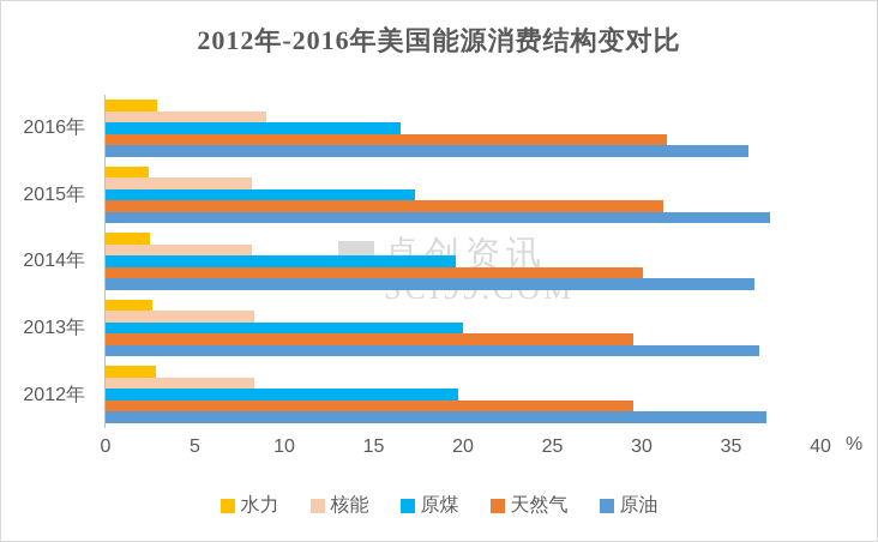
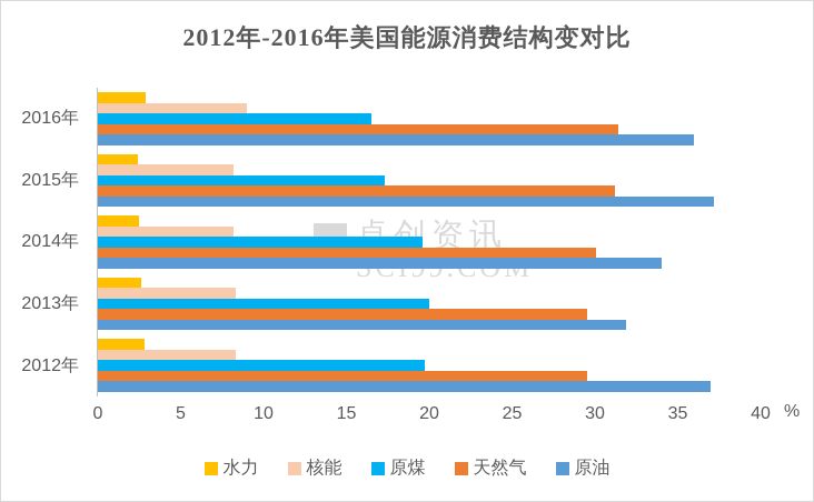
原油/2014年: 36.3 -> 34.0
原油/2013年: 36.6 -> 31.9
